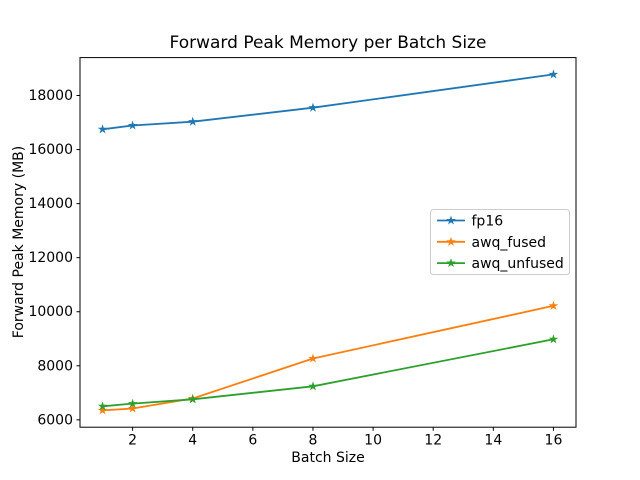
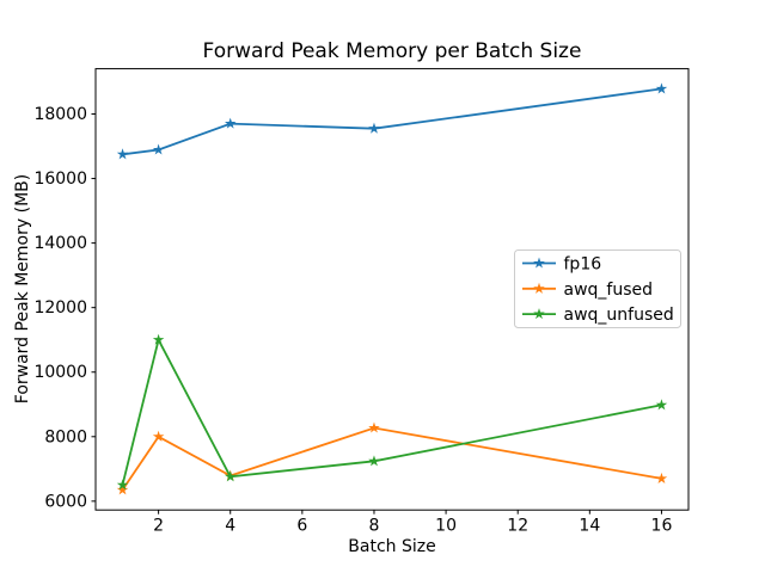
awq_fused/2: 6400 -> 8000
awq_unfused/2: 6600 -> 11000
fp16/4: 17000 -> 17700
awq_fused/16: 10200 -> 6700
